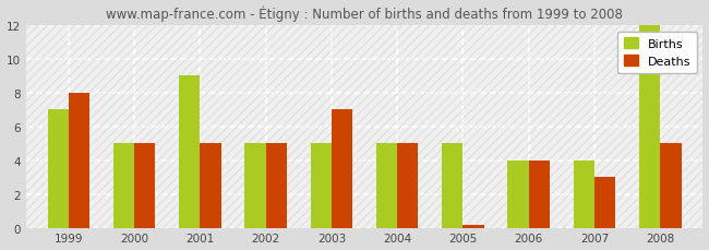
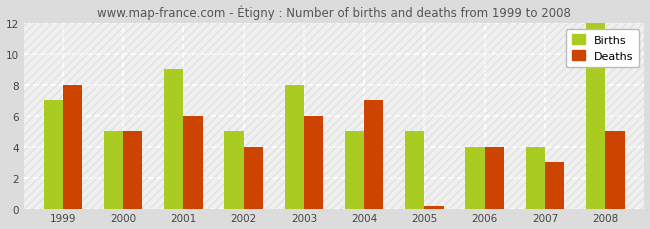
Deaths/2001: 5.0 -> 6.0
Deaths/2002: 5.0 -> 4.0
Births/2003: 5 -> 8
Deaths/2003: 7.0 -> 6.0
Deaths/2004: 5.0 -> 7.0
